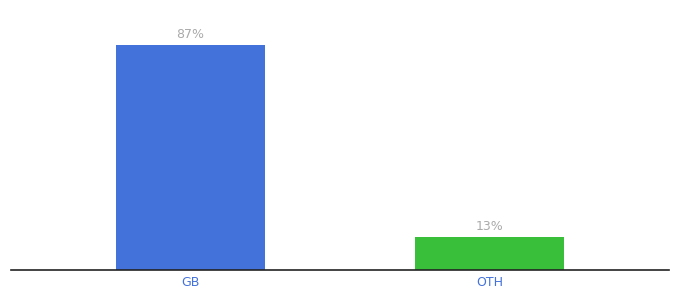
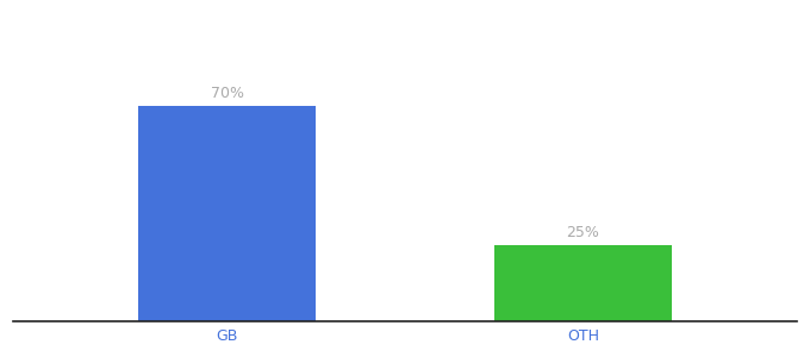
GB: 87% -> 70%
OTH: 13% -> 25%
